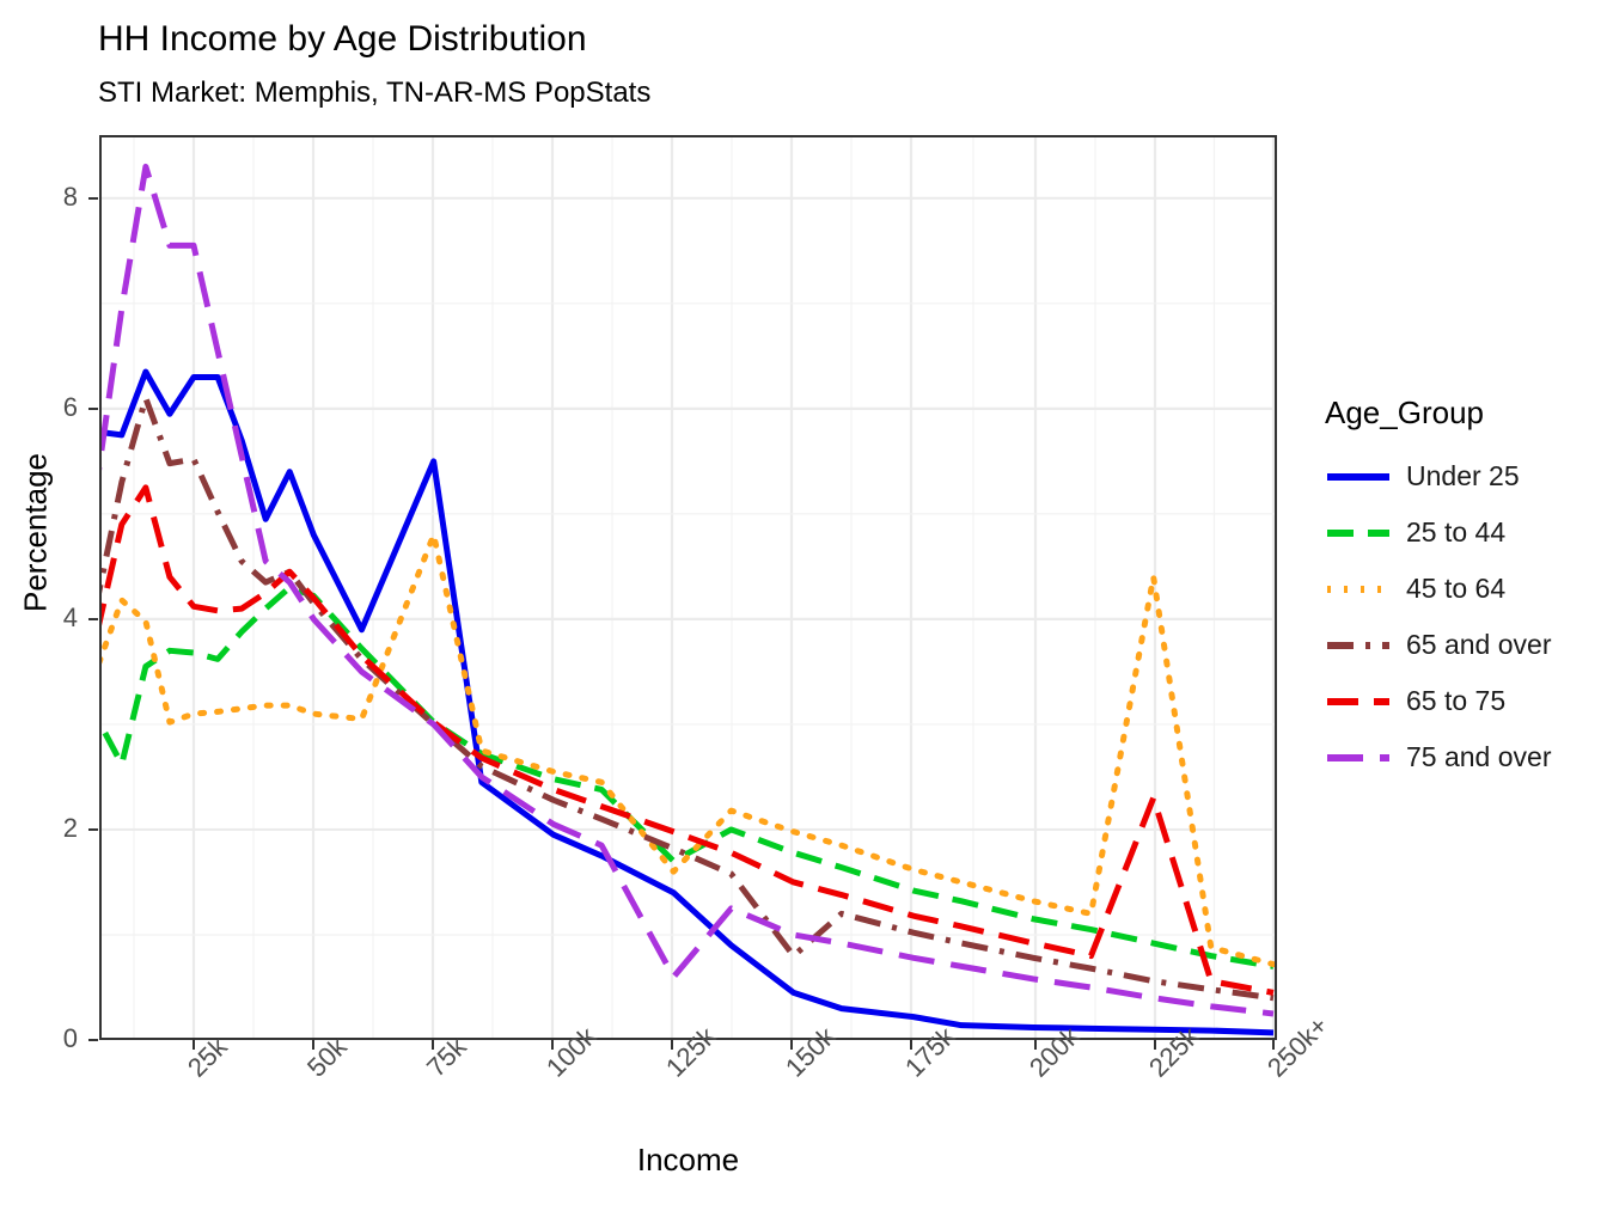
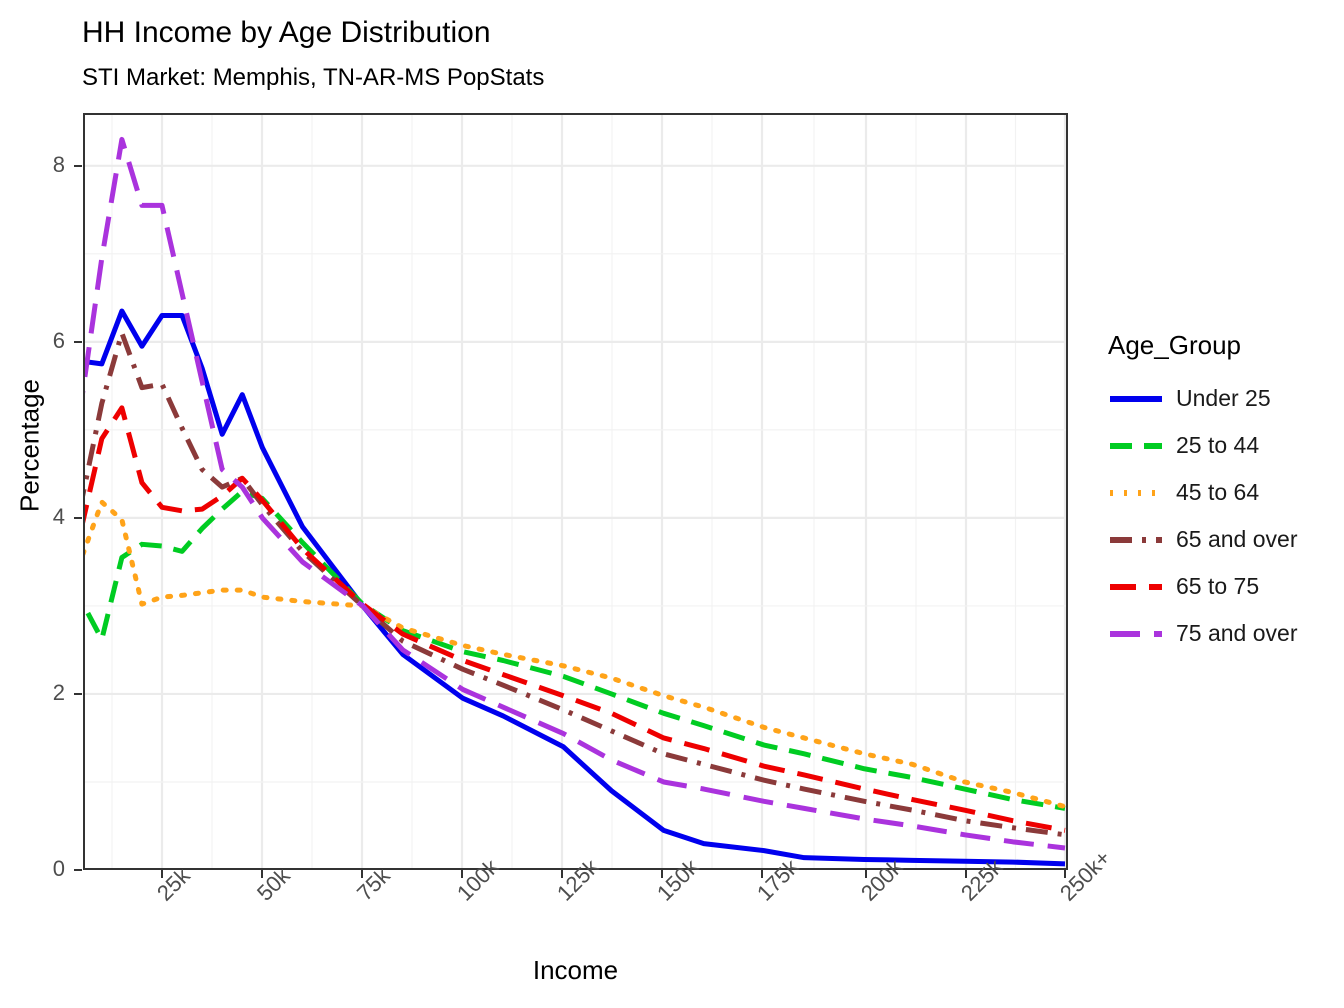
Under 25/75k: 5.5 -> 3.0
45 to 64/75k: 4.8 -> 3.0
25 to 44/125k: 1.7 -> 2.2
45 to 64/125k: 1.6 -> 2.3
75 and over/125k: 0.6 -> 1.6
65 and over/150k: 0.8 -> 1.3
45 to 64/225k: 4.4 -> 1.0
65 to 75/225k: 2.3 -> 0.7
